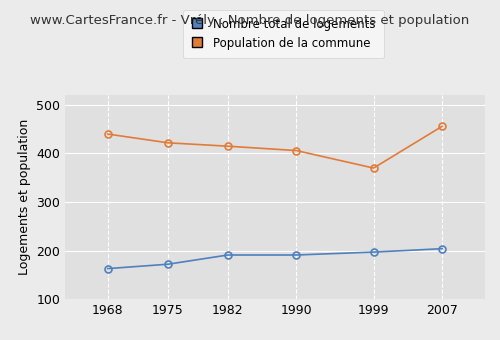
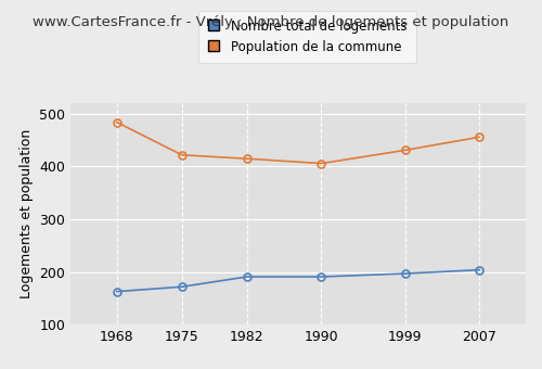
Population de la commune/1968: 440 -> 484
Population de la commune/1999: 370 -> 431
